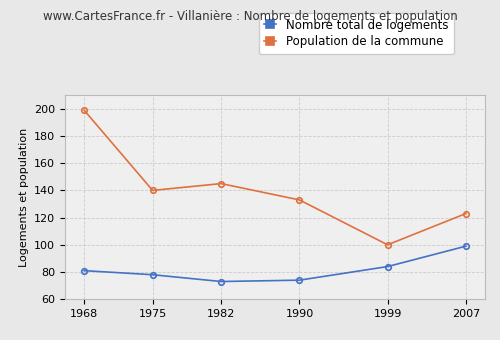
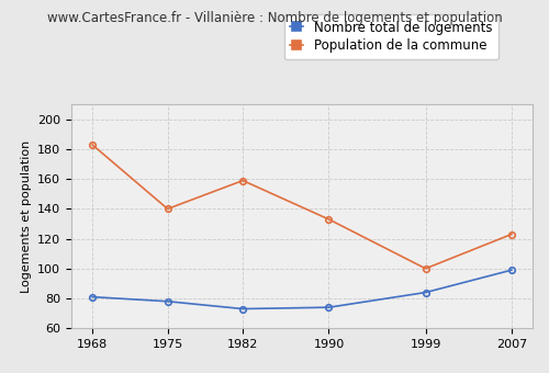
Population de la commune/1968: 199 -> 183
Population de la commune/1982: 145 -> 159
